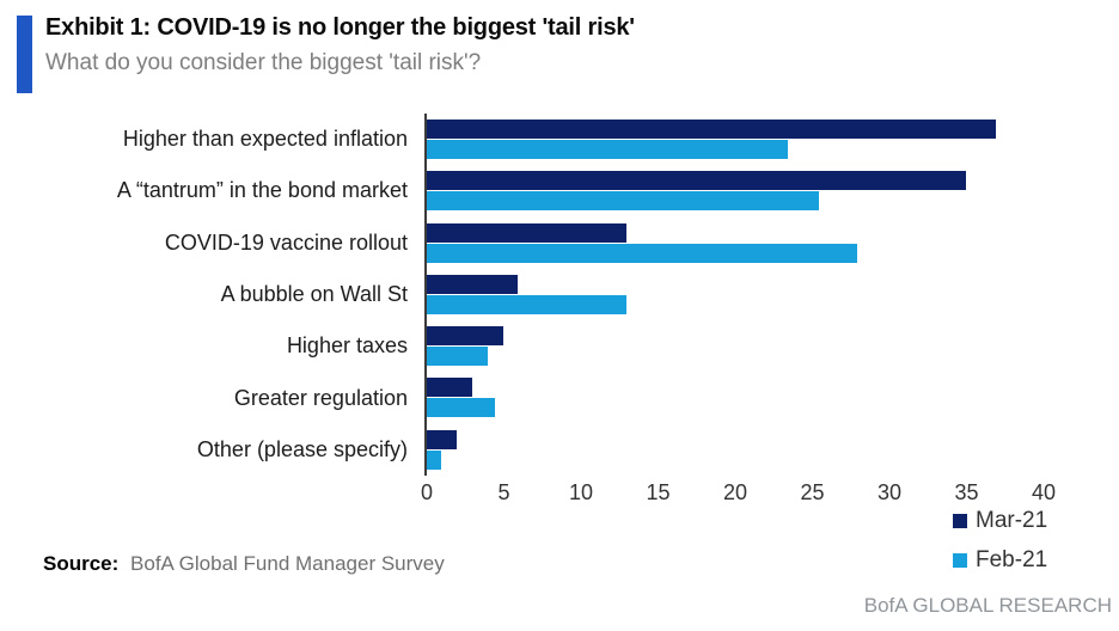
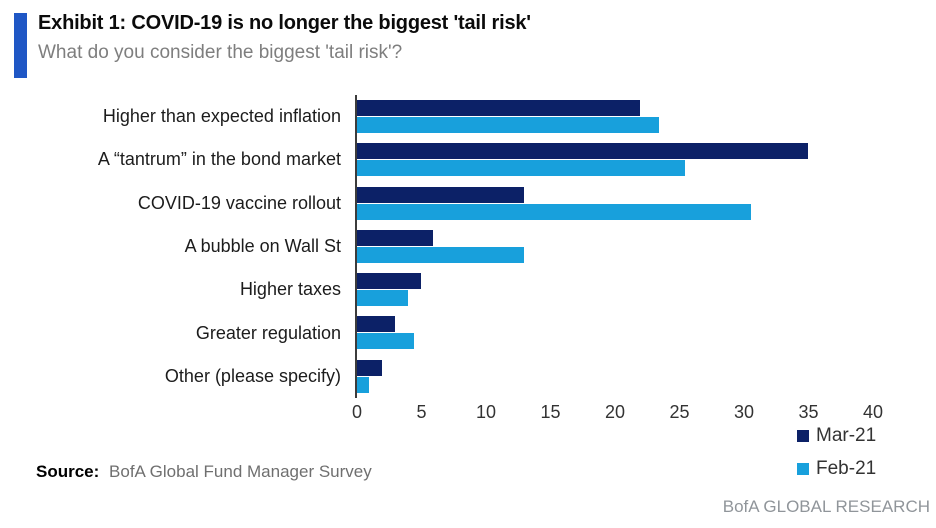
Mar-21/Higher than expected inflation: 37 -> 22
Feb-21/COVID-19 vaccine rollout: 28.0 -> 30.6
